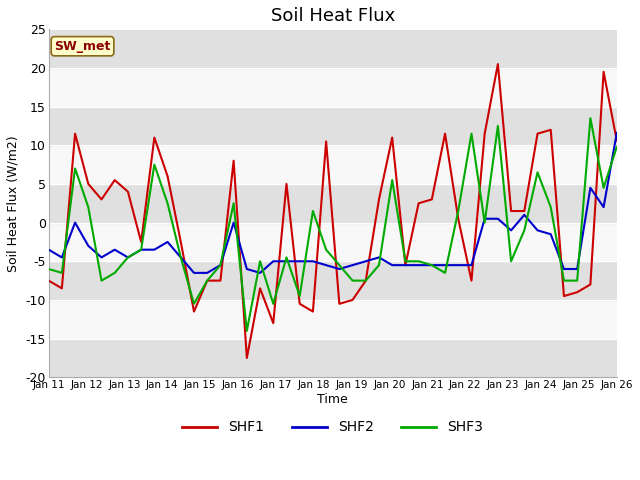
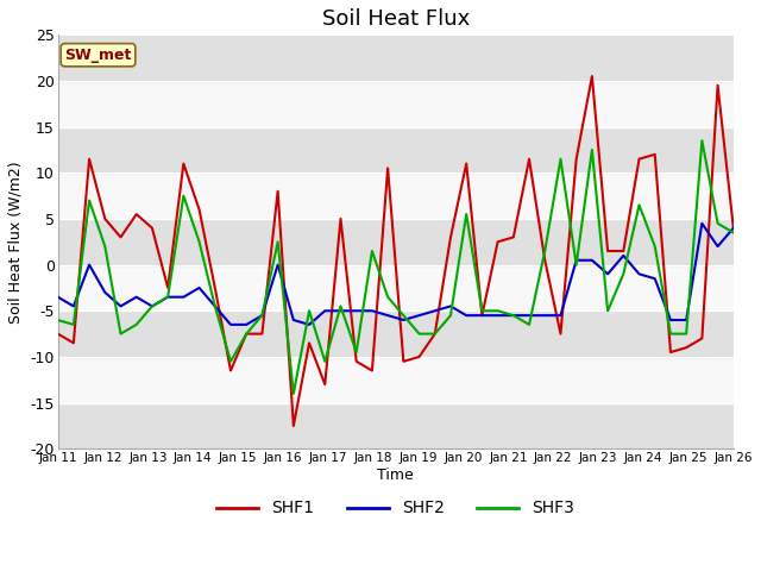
SHF1/Jan 26: 10.6 -> 4.0
SHF2/Jan 26: 11.6 -> 4.0
SHF3/Jan 26: 9.8 -> 3.5
